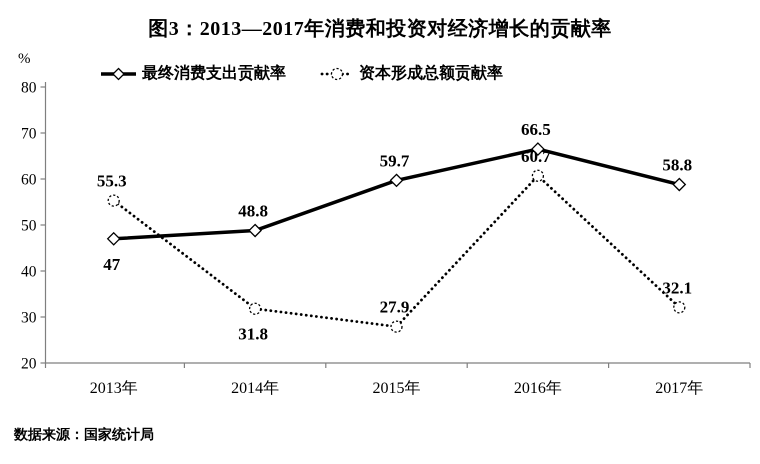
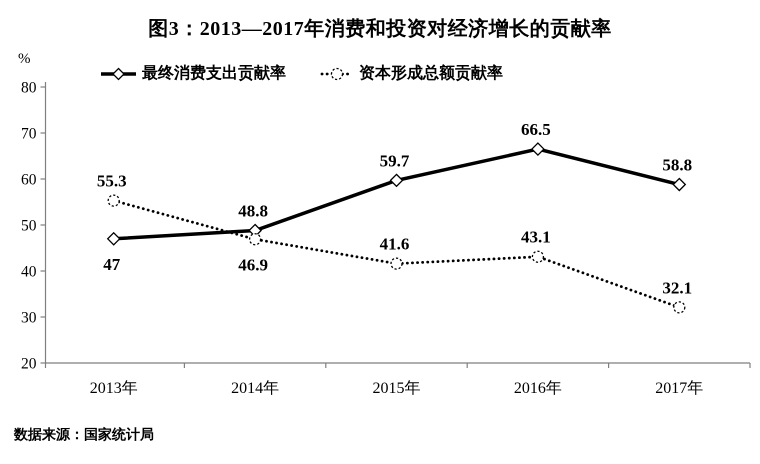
资本形成总额贡献率/2014年: 31.8 -> 46.9
资本形成总额贡献率/2015年: 27.9 -> 41.6
资本形成总额贡献率/2016年: 60.7 -> 43.1
